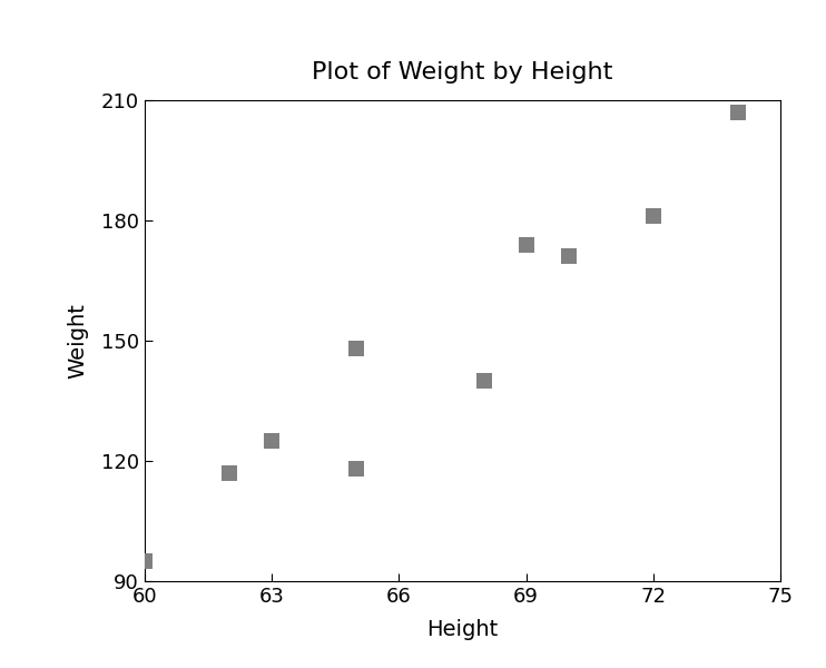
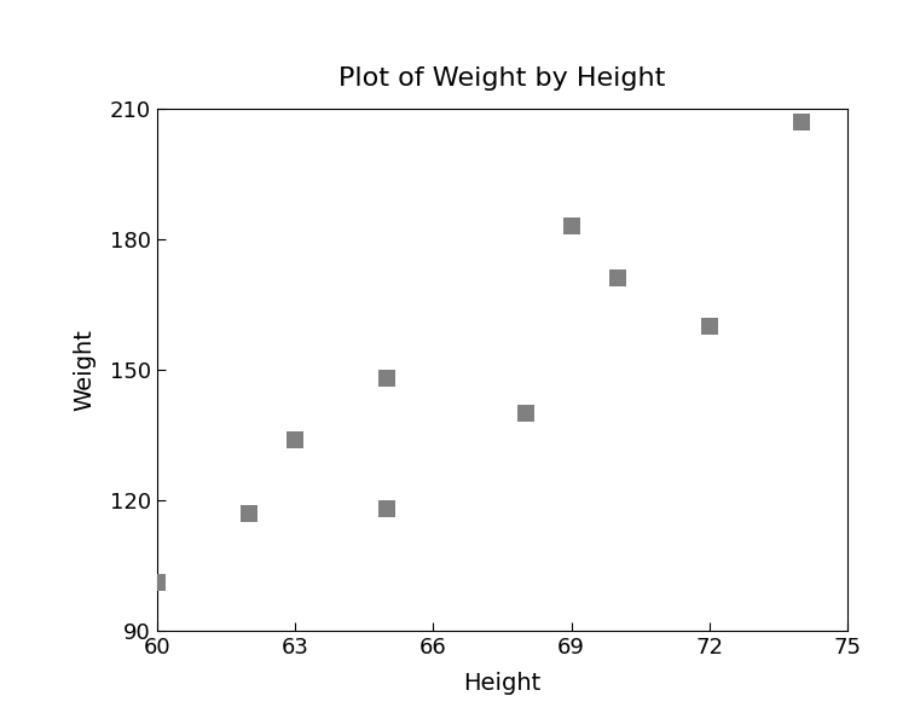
60: 95 -> 101
63: 125 -> 134
69: 174 -> 183
72: 181 -> 160
